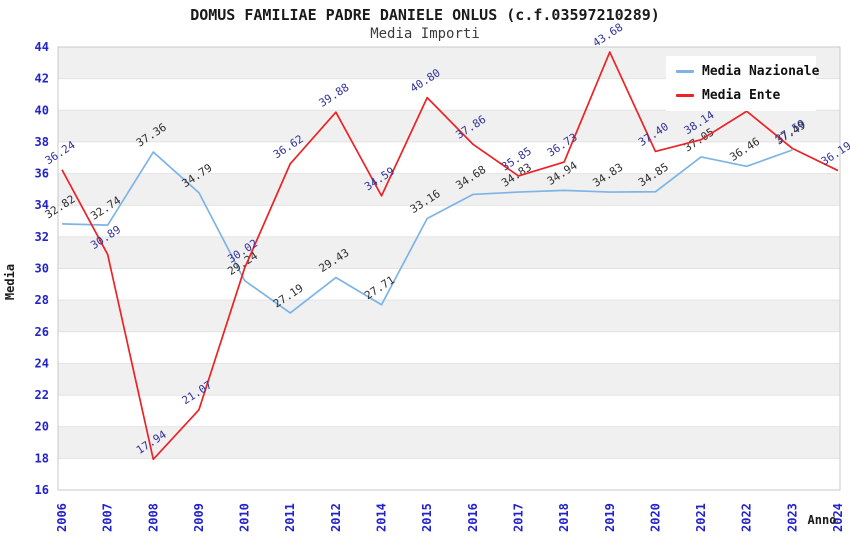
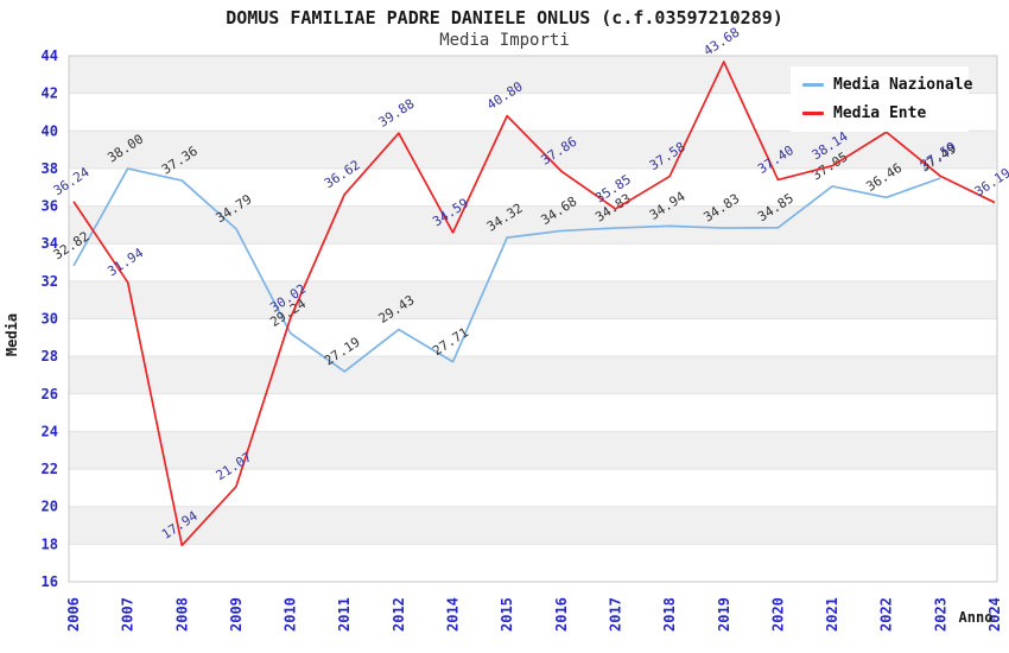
Media Nazionale/2007: 32.74 -> 38.00
Media Ente/2007: 30.89 -> 31.94
Media Nazionale/2015: 33.16 -> 34.32
Media Ente/2018: 36.73 -> 37.58
